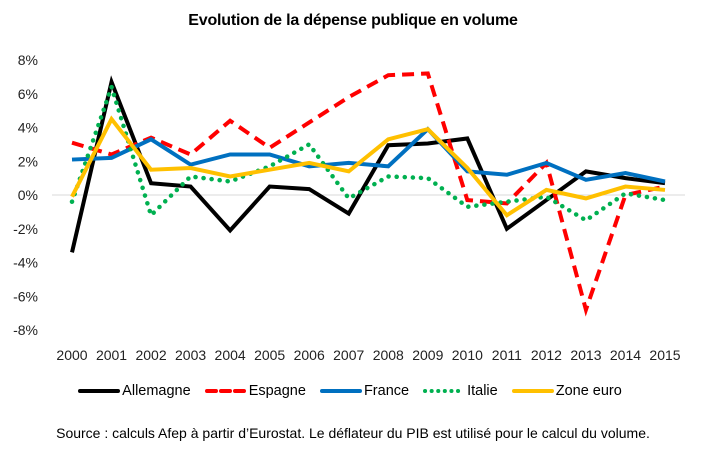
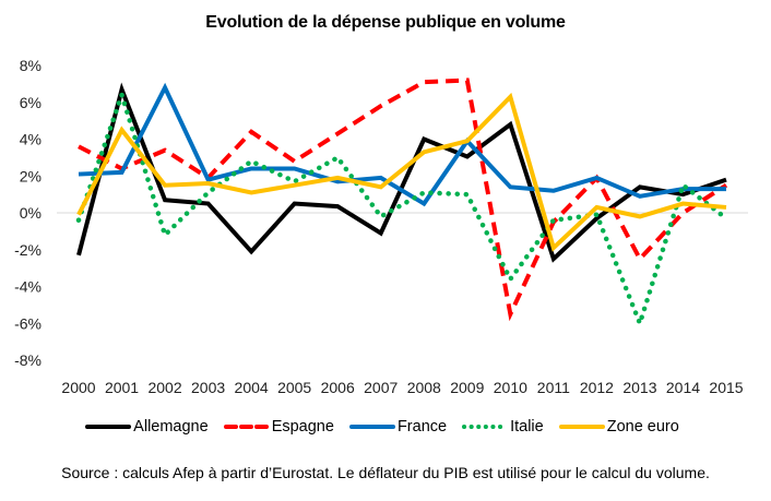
Allemagne/2000: -3.4% -> -2.3%
Espagne/2000: 3.1% -> 3.6%
France/2002: 3.3% -> 6.8%
Espagne/2003: 2.4% -> 1.9%
Italie/2004: 0.8% -> 2.8%
Allemagne/2008: 3.0% -> 4.0%
France/2008: 1.7% -> 0.5%
Allemagne/2010: 3.4% -> 4.8%
Espagne/2010: -0.3% -> -5.5%
Italie/2010: -0.7% -> -3.6%
Zone euro/2010: 1.6% -> 6.3%
Allemagne/2011: -2.0% -> -2.5%
Zone euro/2011: -1.2% -> -1.9%
Espagne/2013: -6.8% -> -2.5%
Italie/2013: -1.5% -> -6.0%
Italie/2014: 0.1% -> 1.5%
Allemagne/2015: 0.7% -> 1.8%
Espagne/2015: 0.5% -> 1.5%
France/2015: 0.8% -> 1.3%
